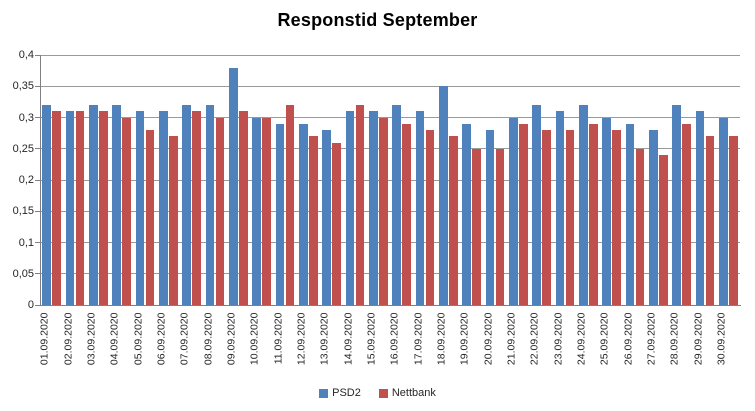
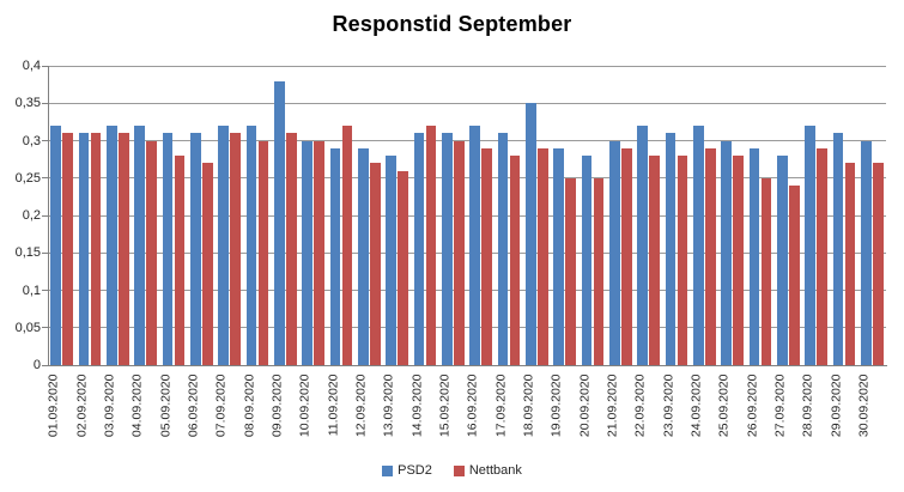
Nettbank/18.09.2020: 0,27 -> 0,29
